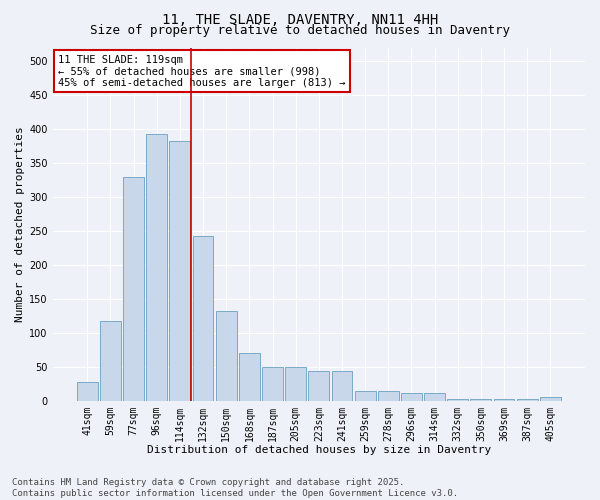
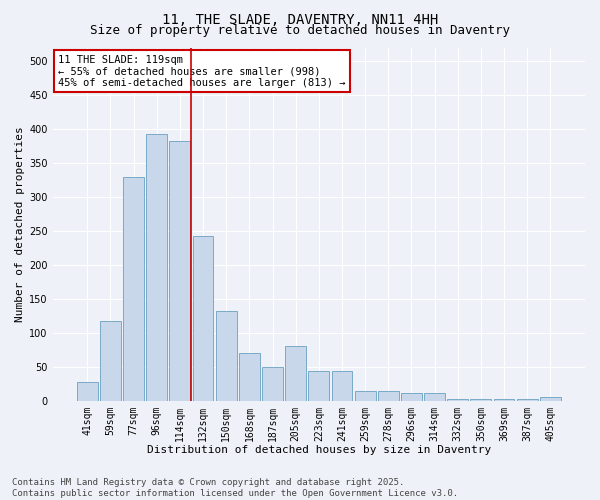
205sqm: 50 -> 80
